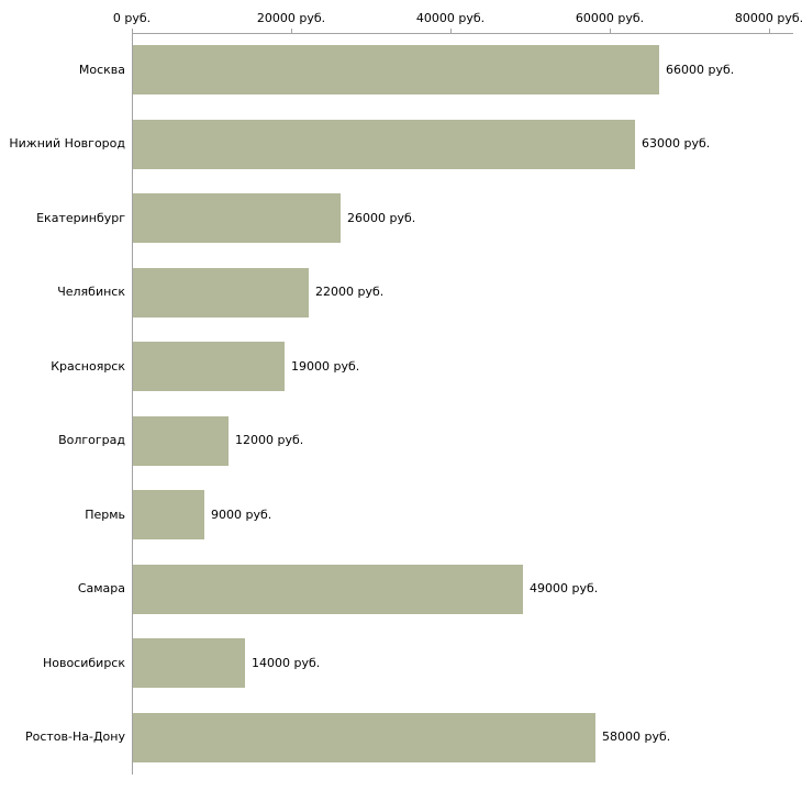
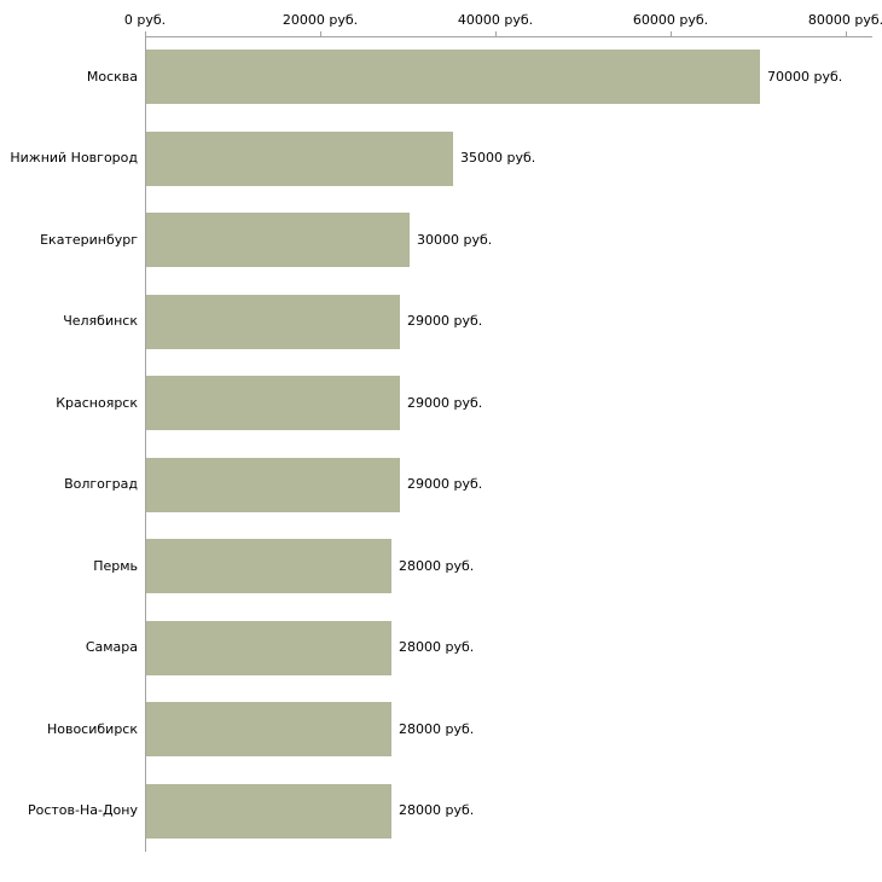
Москва: 66000 -> 70000
Нижний Новгород: 63000 -> 35000
Екатеринбург: 26000 -> 30000
Челябинск: 22000 -> 29000
Красноярск: 19000 -> 29000
Волгоград: 12000 -> 29000
Пермь: 9000 -> 28000
Самара: 49000 -> 28000
Новосибирск: 14000 -> 28000
Ростов-На-Дону: 58000 -> 28000
